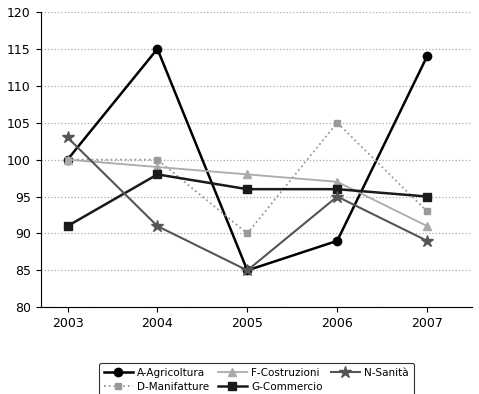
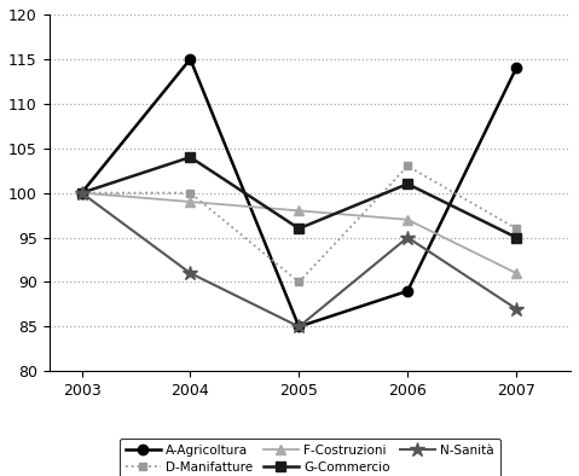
G-Commercio/2003: 91 -> 100
N-Sanità/2003: 103 -> 100
G-Commercio/2004: 98 -> 104
D-Manifatture/2006: 105 -> 103
G-Commercio/2006: 96 -> 101
D-Manifatture/2007: 93 -> 96
N-Sanità/2007: 89 -> 87
